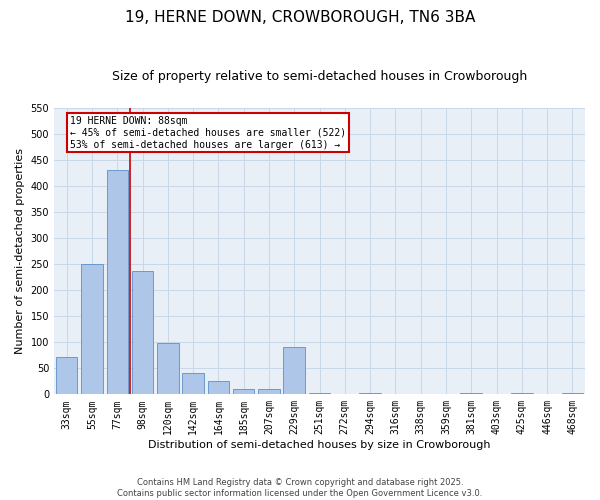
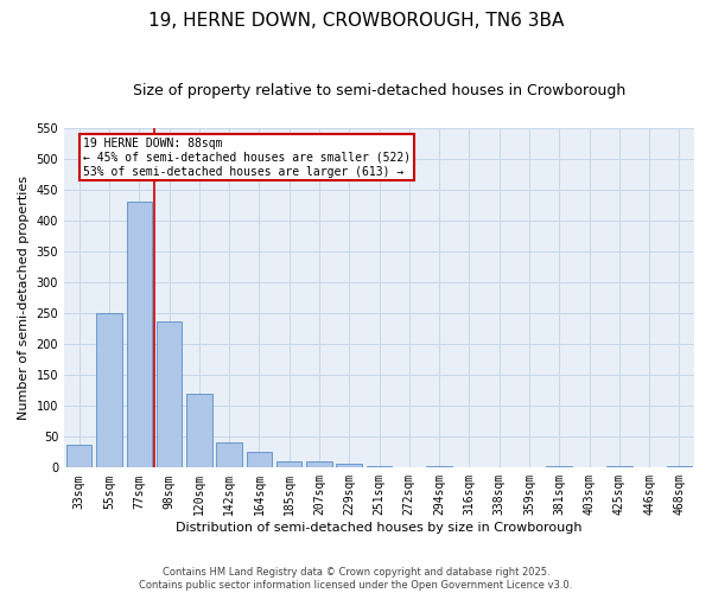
33sqm: 72 -> 38
120sqm: 98 -> 120
229sqm: 90 -> 7
